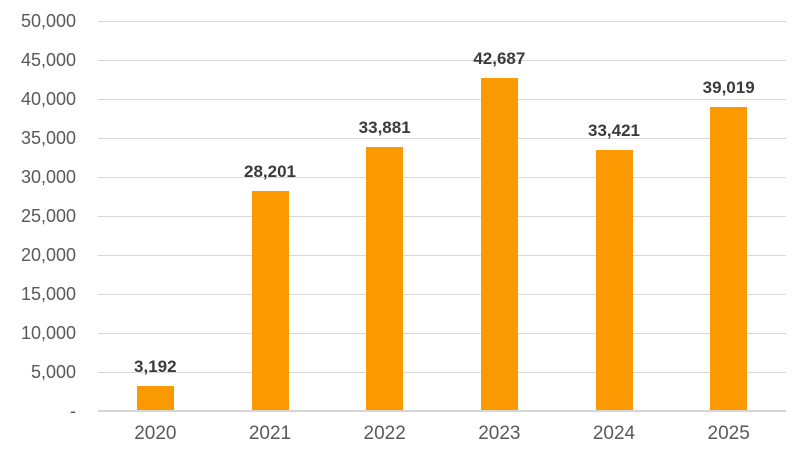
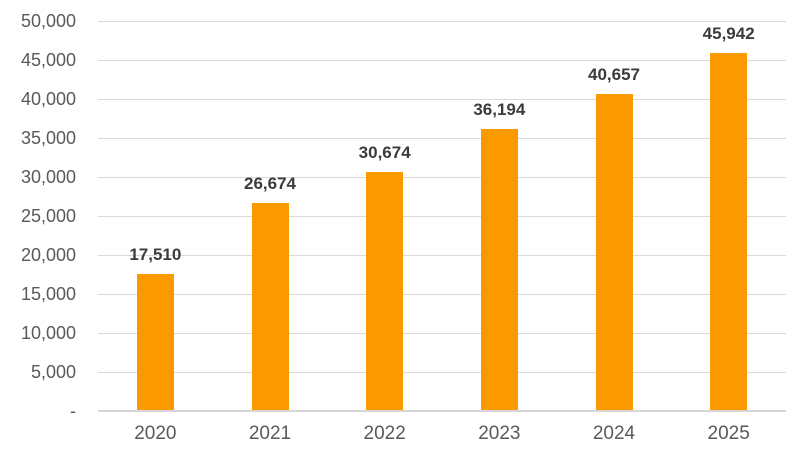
2020: 3,192 -> 17,510
2021: 28,201 -> 26,674
2022: 33,881 -> 30,674
2023: 42,687 -> 36,194
2024: 33,421 -> 40,657
2025: 39,019 -> 45,942
